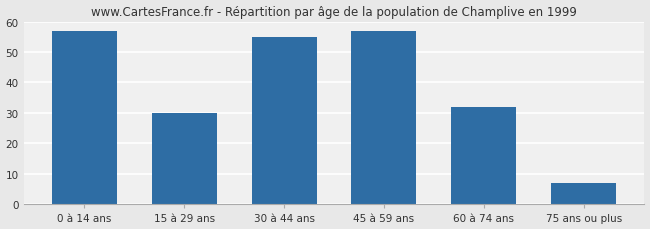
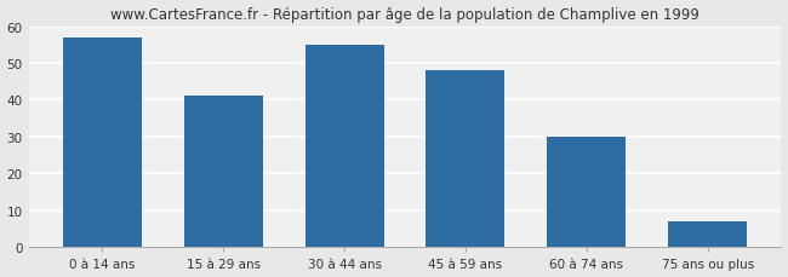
15 à 29 ans: 30 -> 41
45 à 59 ans: 57 -> 48
60 à 74 ans: 32 -> 30
